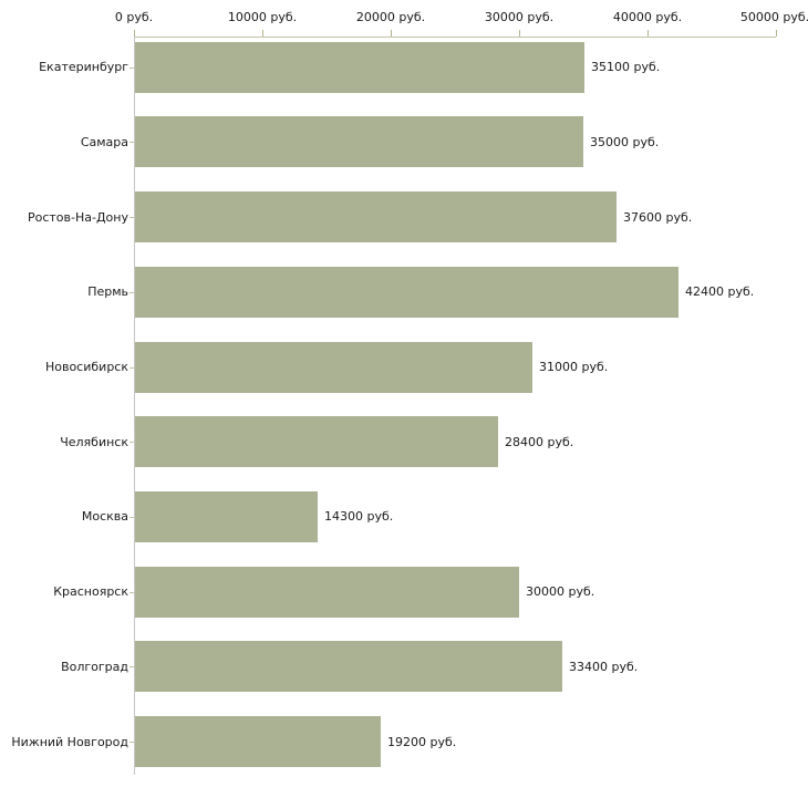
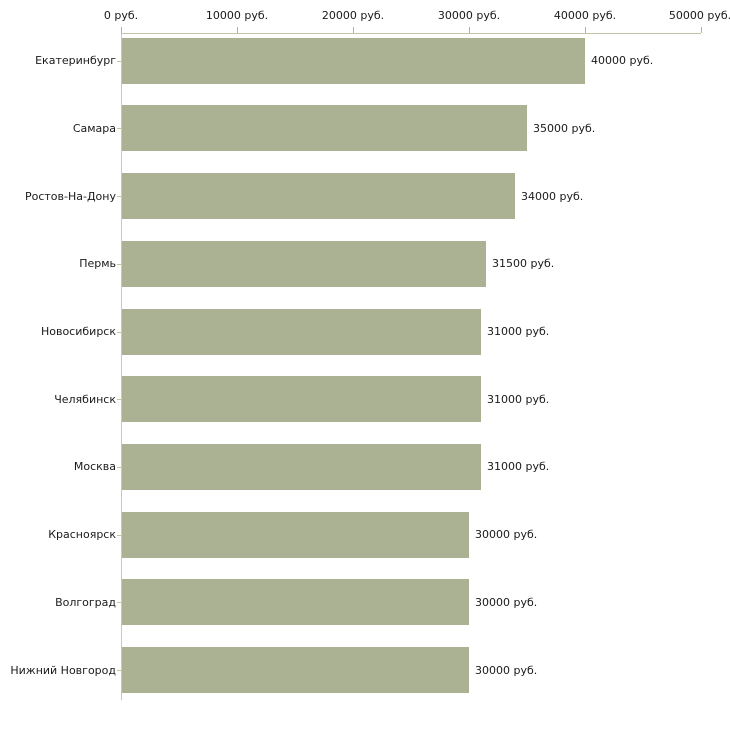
Екатеринбург: 35100 -> 40000
Ростов-На-Дону: 37600 -> 34000
Пермь: 42400 -> 31500
Челябинск: 28400 -> 31000
Москва: 14300 -> 31000
Волгоград: 33400 -> 30000
Нижний Новгород: 19200 -> 30000
